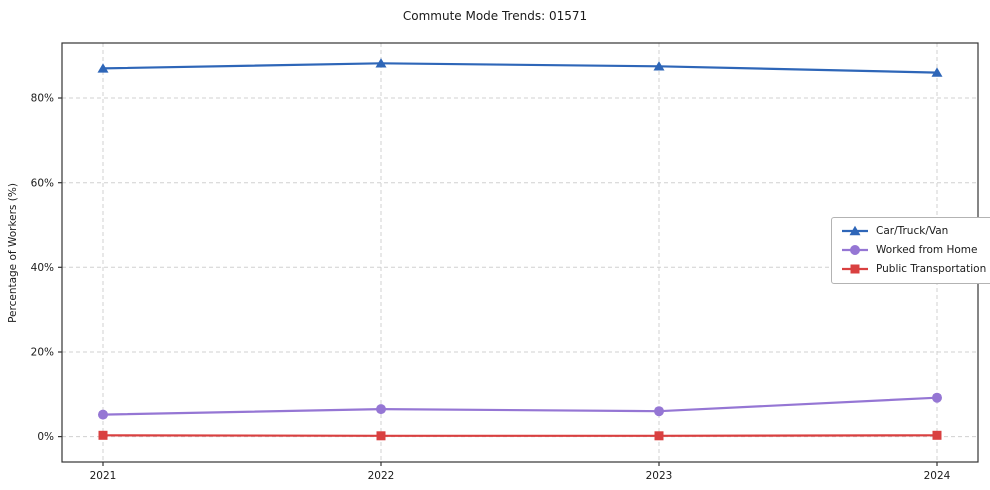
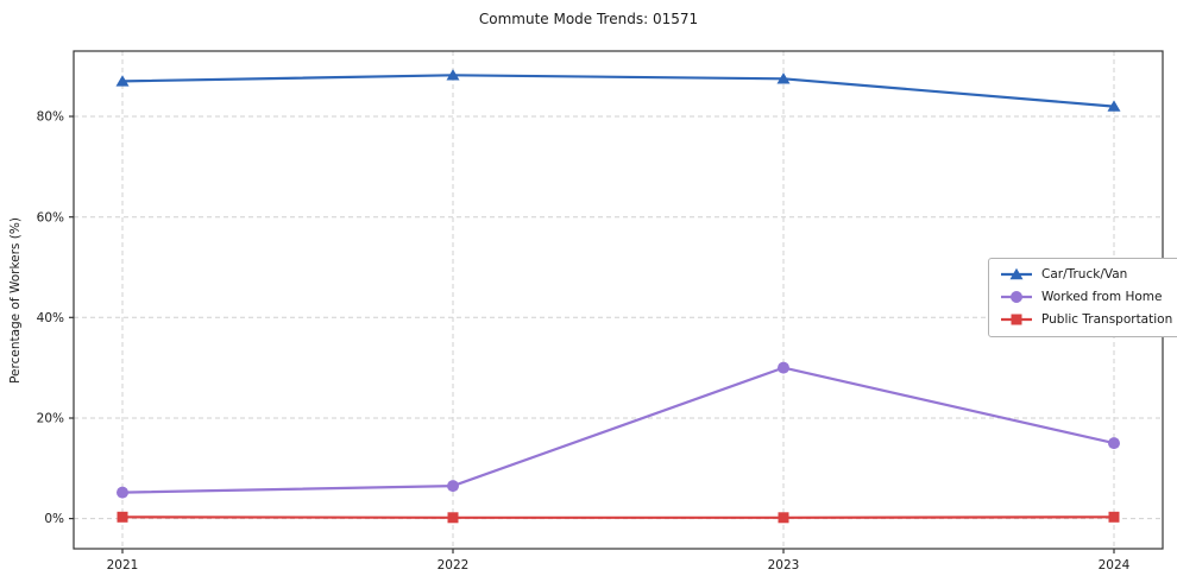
Worked from Home/2023: 6% -> 30%
Car/Truck/Van/2024: 86% -> 82%
Worked from Home/2024: 9% -> 15%
